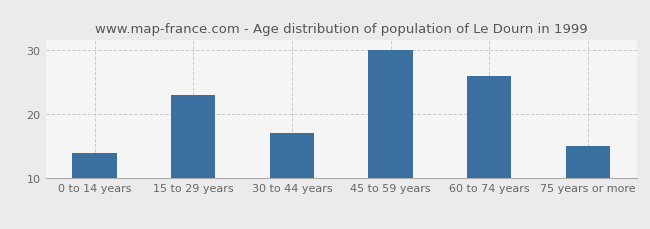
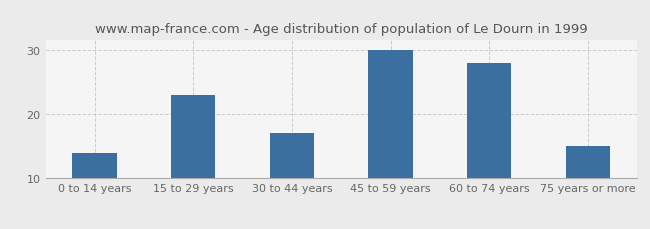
60 to 74 years: 26 -> 28
